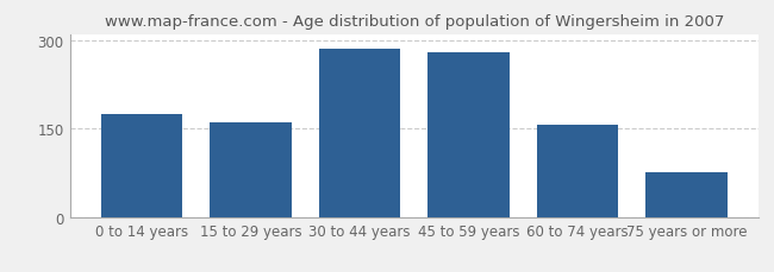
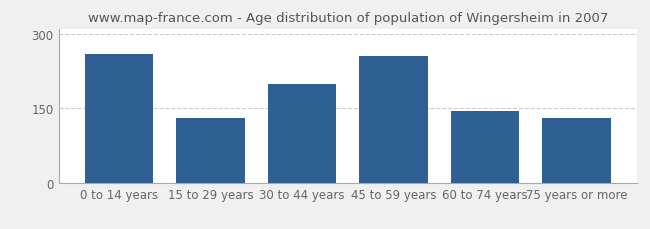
0 to 14 years: 176 -> 260
15 to 29 years: 161 -> 130
30 to 44 years: 285 -> 200
45 to 59 years: 279 -> 255
60 to 74 years: 156 -> 145
75 years or more: 76 -> 130
